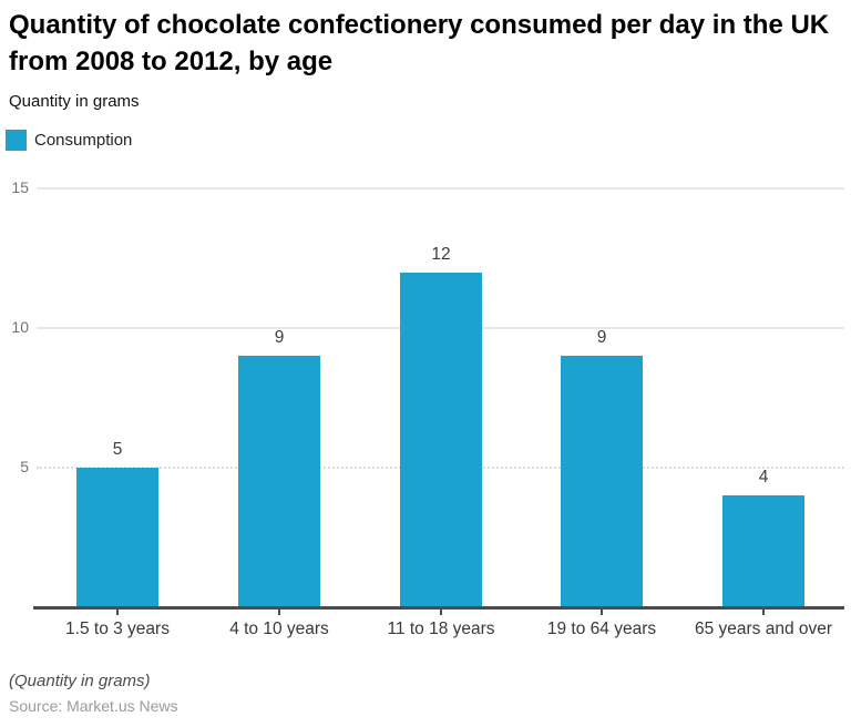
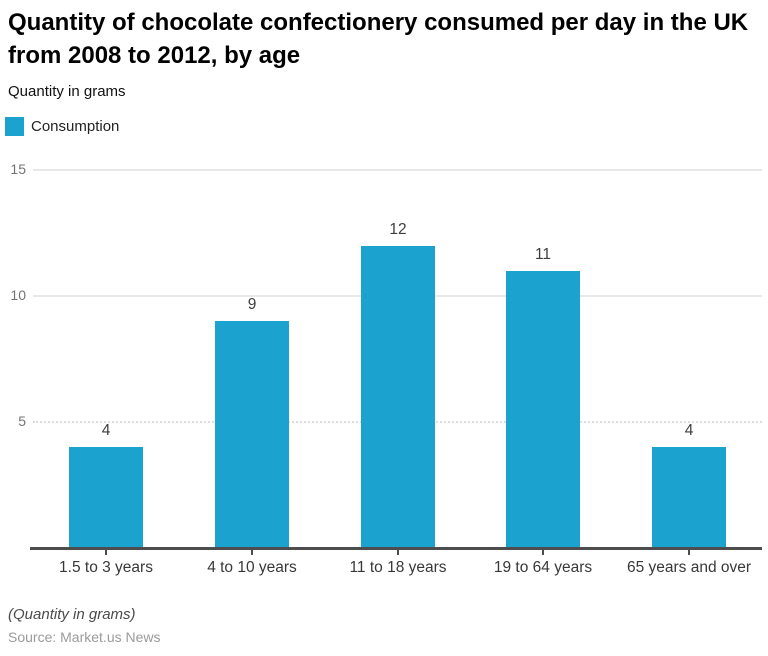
1.5 to 3 years: 5 -> 4
19 to 64 years: 9 -> 11
